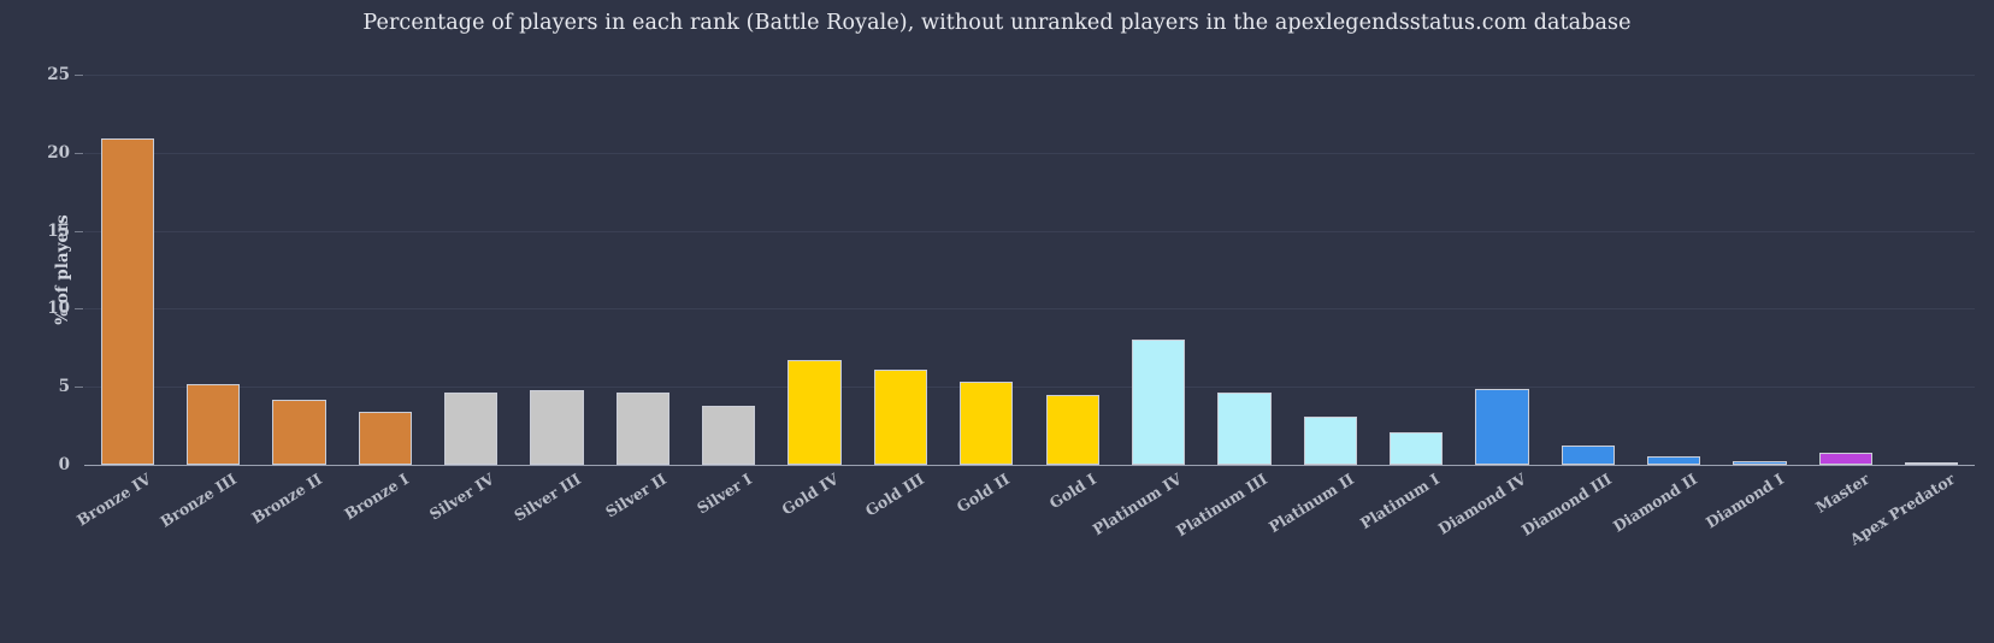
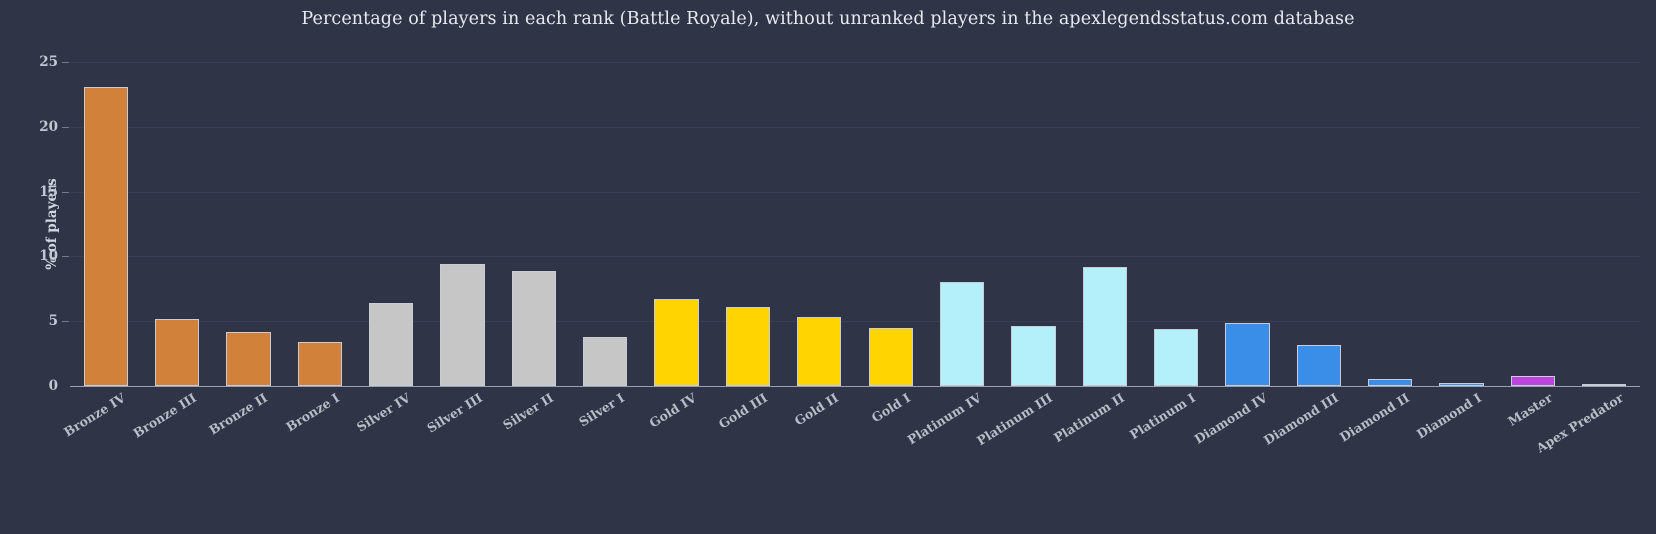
Bronze IV: 20.9 -> 23.1
Silver IV: 4.6 -> 6.4
Silver III: 4.8 -> 9.4
Silver II: 4.6 -> 8.9
Platinum II: 3.0 -> 9.2
Platinum I: 2.0 -> 4.4
Diamond III: 1.2 -> 3.2
